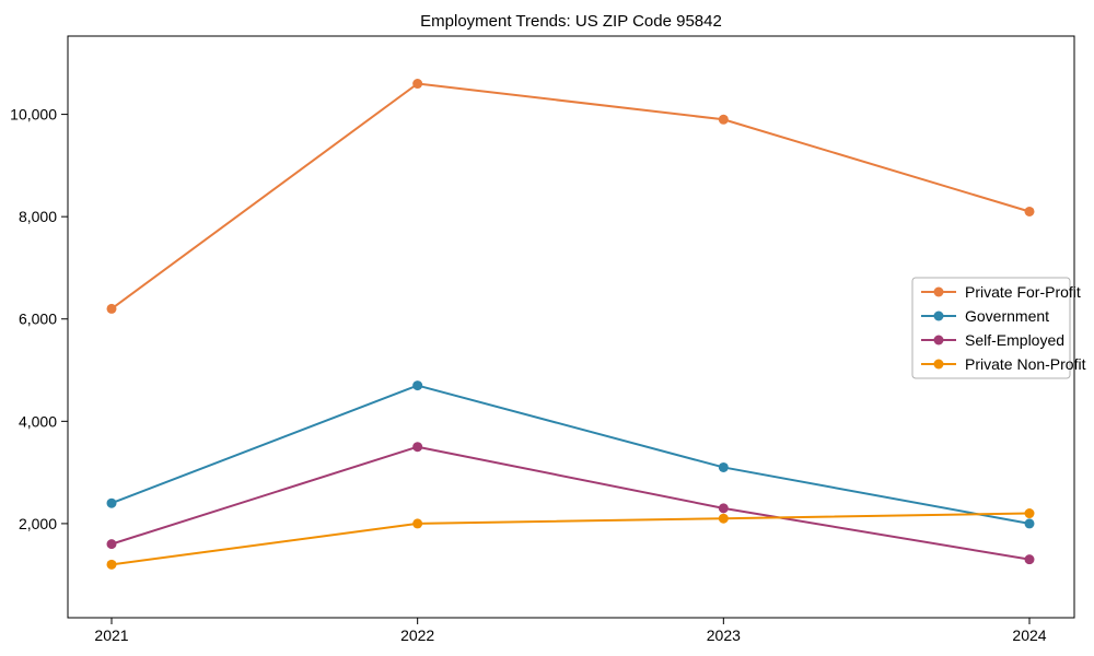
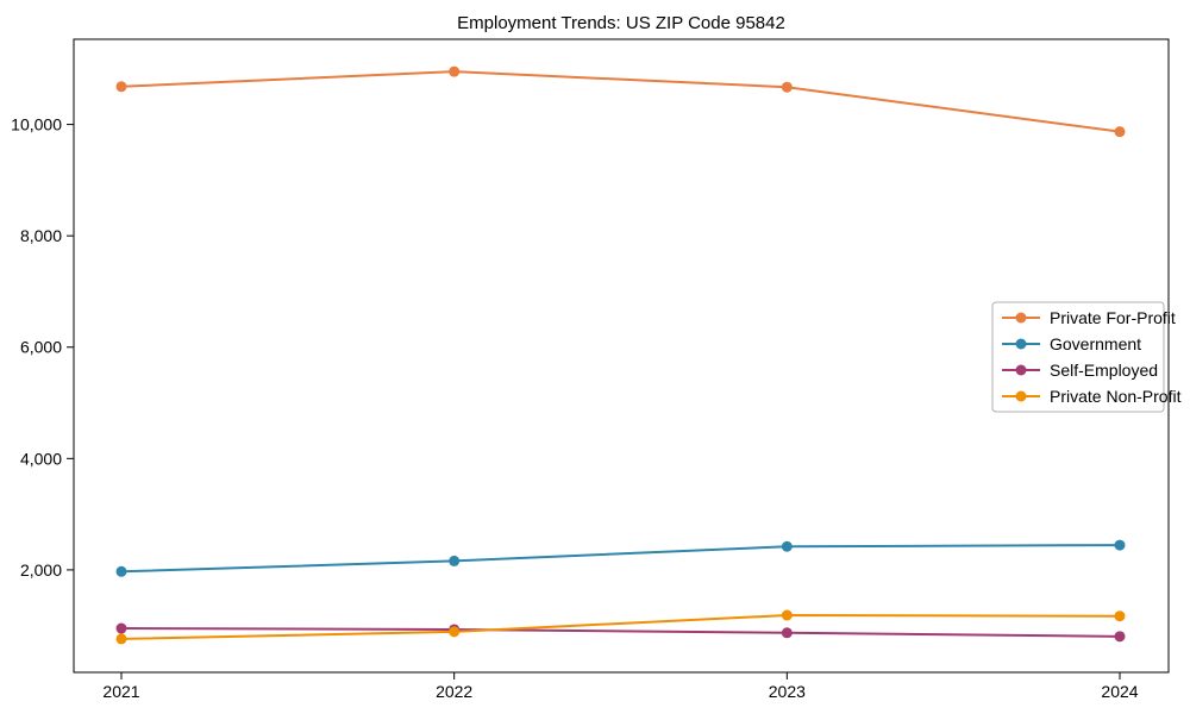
Private For-Profit/2021: 6200 -> 10700
Government/2021: 2400 -> 2000
Self-Employed/2021: 1600 -> 1000
Private Non-Profit/2021: 1200 -> 800
Private For-Profit/2022: 10600 -> 11000
Government/2022: 4700 -> 2200
Self-Employed/2022: 3500 -> 900
Private Non-Profit/2022: 2000 -> 900
Private For-Profit/2023: 9900 -> 10700
Government/2023: 3100 -> 2400
Self-Employed/2023: 2300 -> 900
Private Non-Profit/2023: 2100 -> 1200
Private For-Profit/2024: 8100 -> 9900
Government/2024: 2000 -> 2400
Self-Employed/2024: 1300 -> 800
Private Non-Profit/2024: 2200 -> 1200
